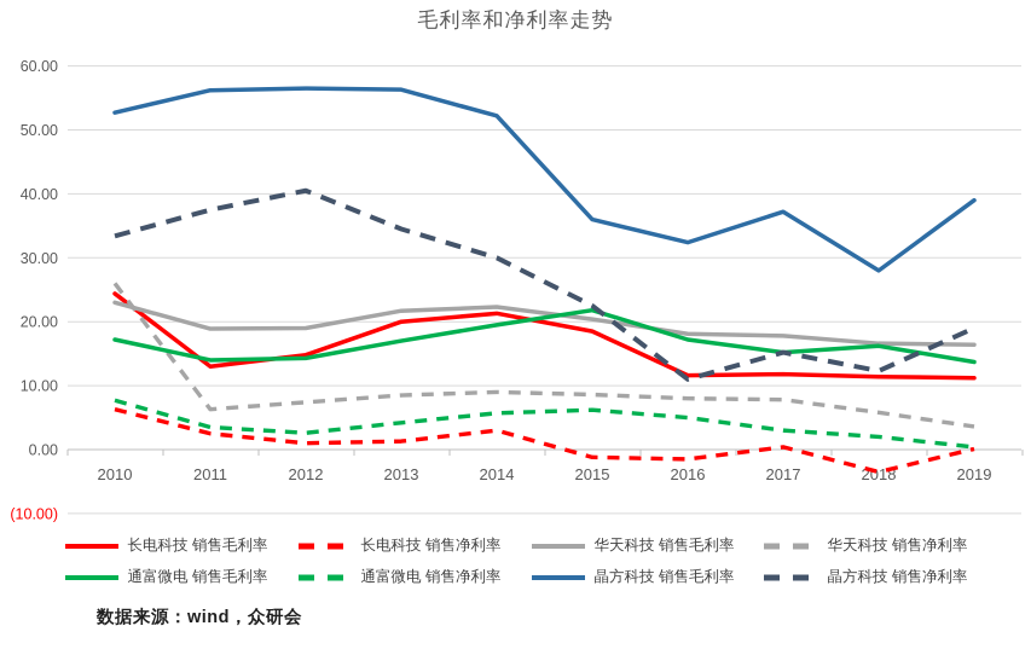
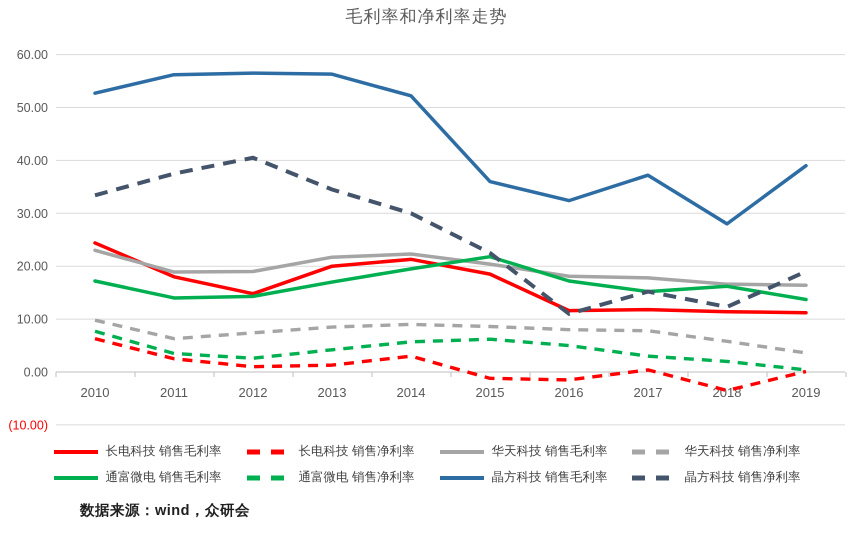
华天科技 销售净利率/2010: 26 -> 10
长电科技 销售毛利率/2011: 13 -> 18
